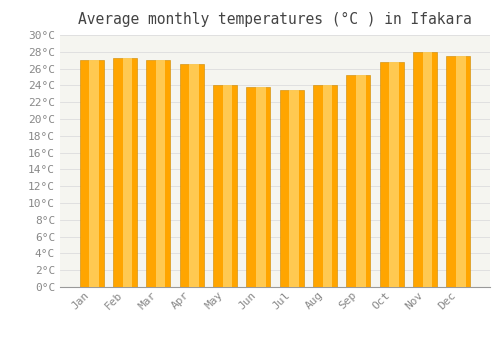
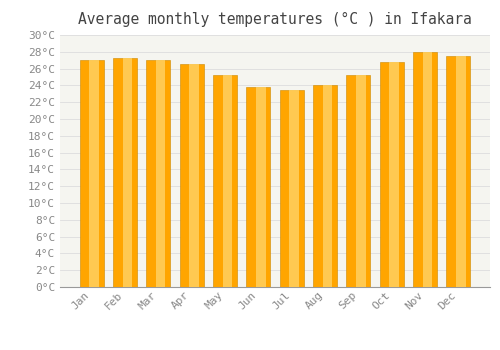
May: 24.0°C -> 25.2°C
